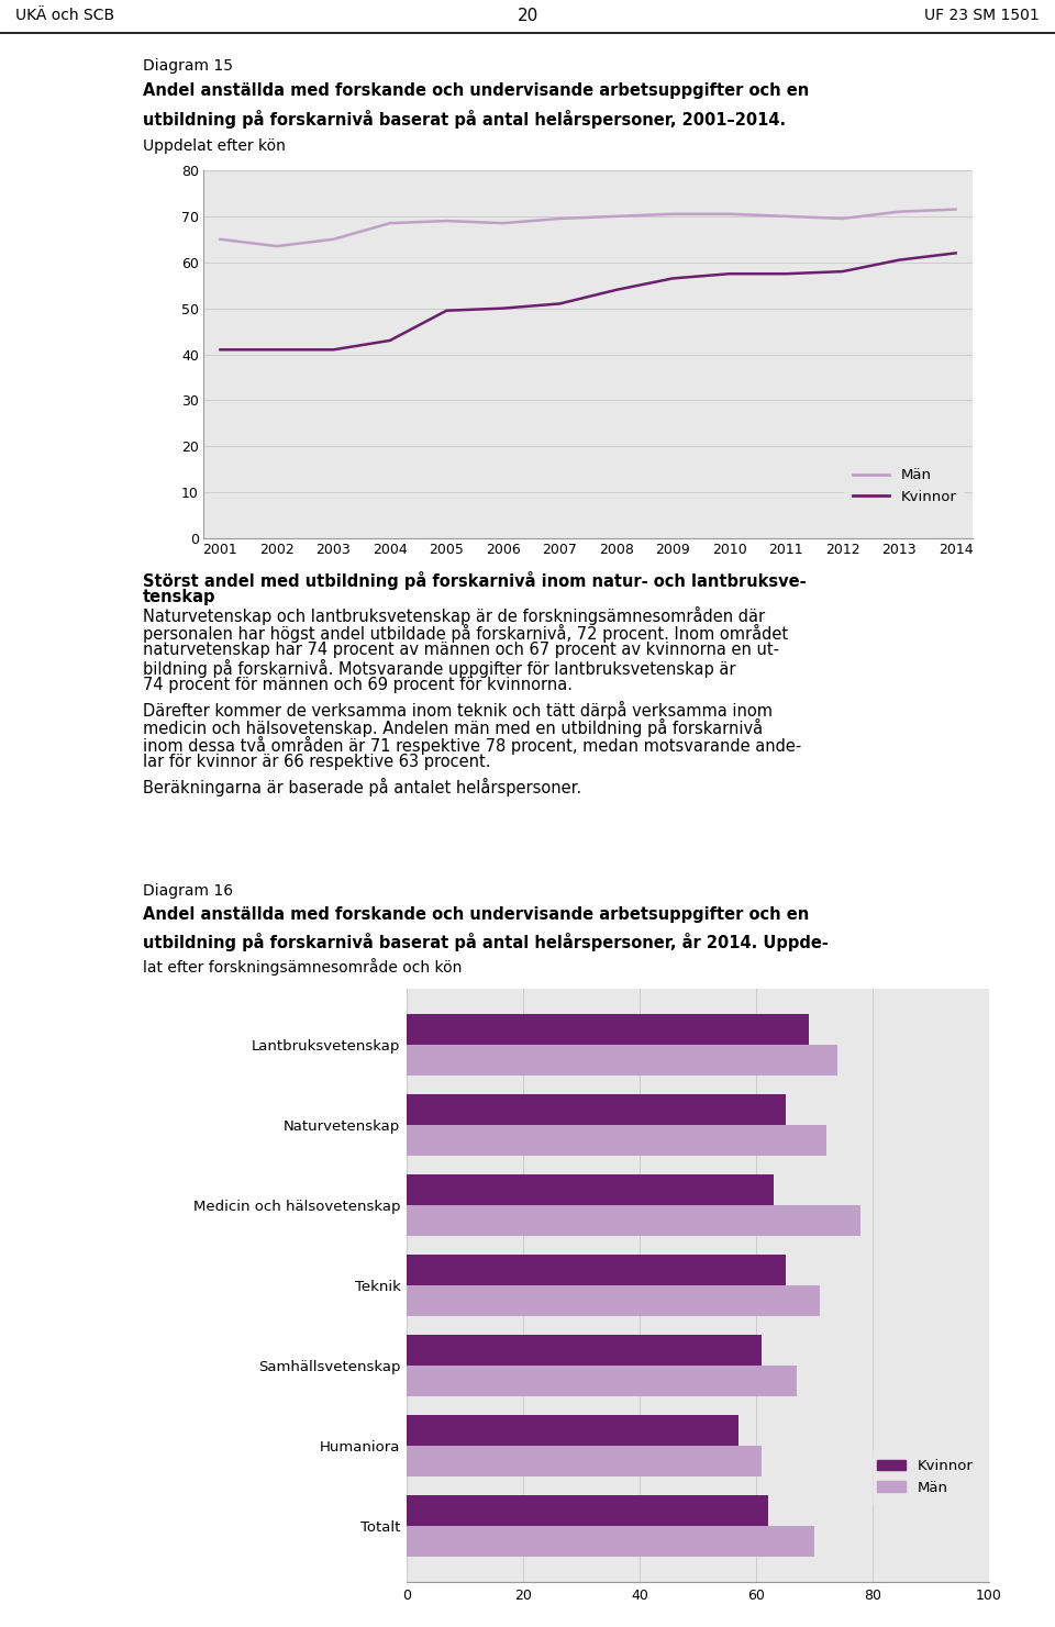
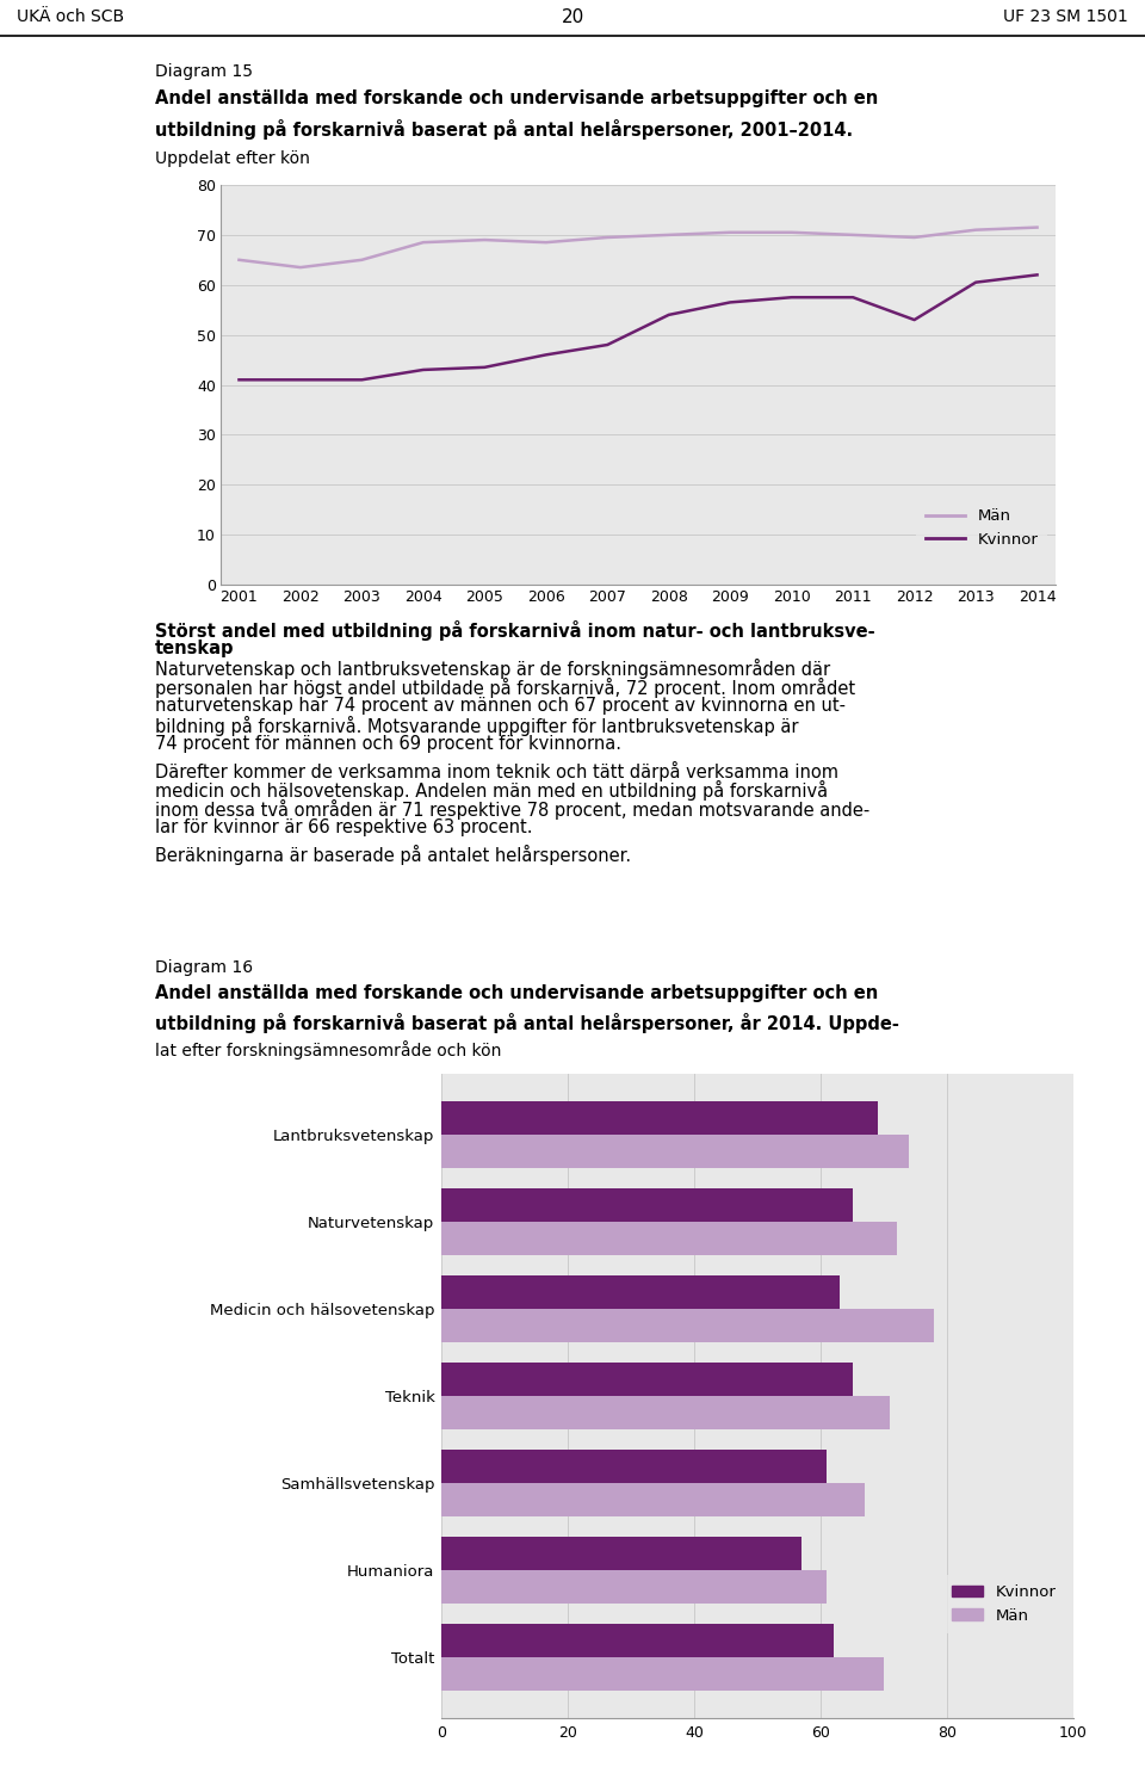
Kvinnor/2005: 49.5 -> 43.5
Kvinnor/2006: 50.0 -> 46.0
Kvinnor/2007: 51.0 -> 48.0
Kvinnor/2012: 58.0 -> 53.0
